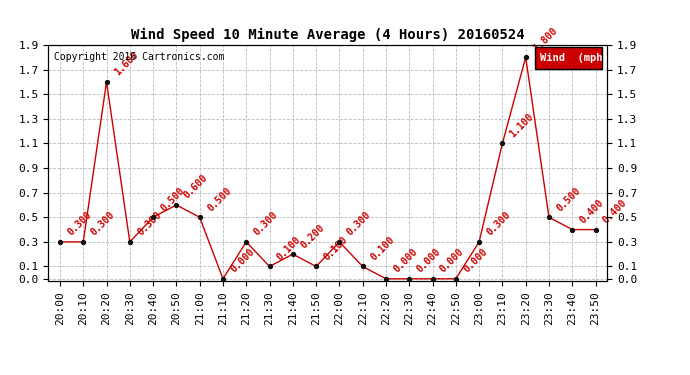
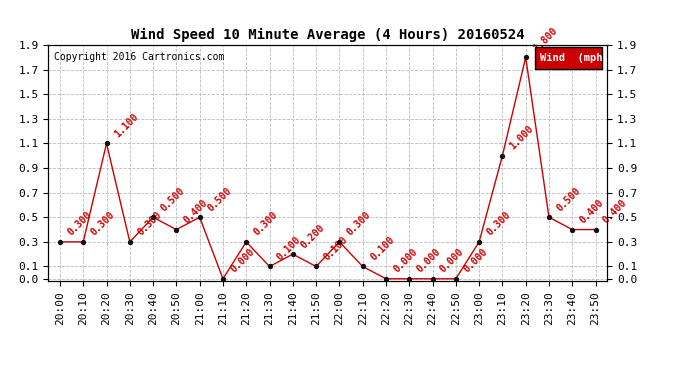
20:20: 1.6 -> 1.1
20:50: 0.600 -> 0.400
23:10: 1.100 -> 1.000
